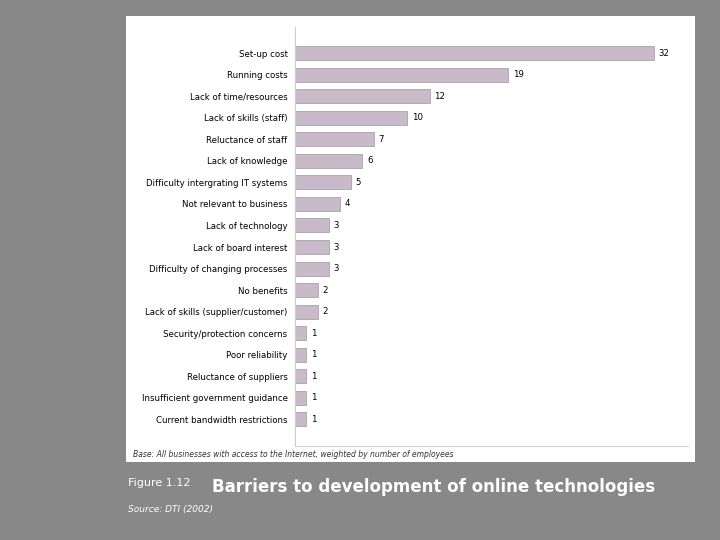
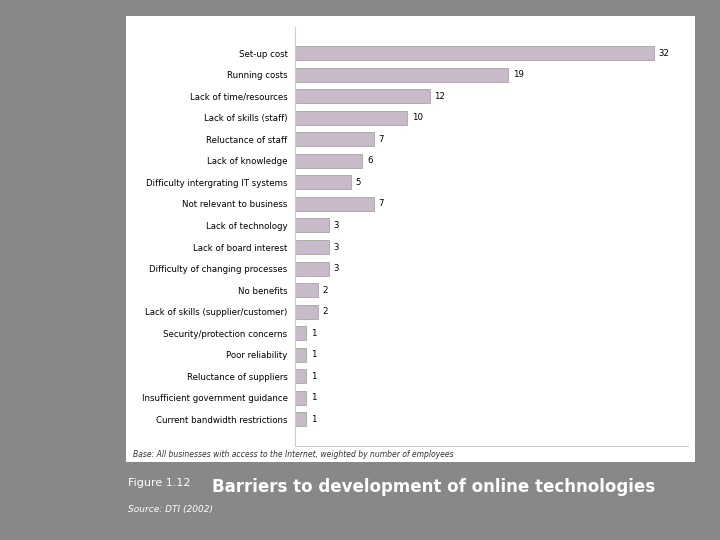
Not relevant to business: 4 -> 7
